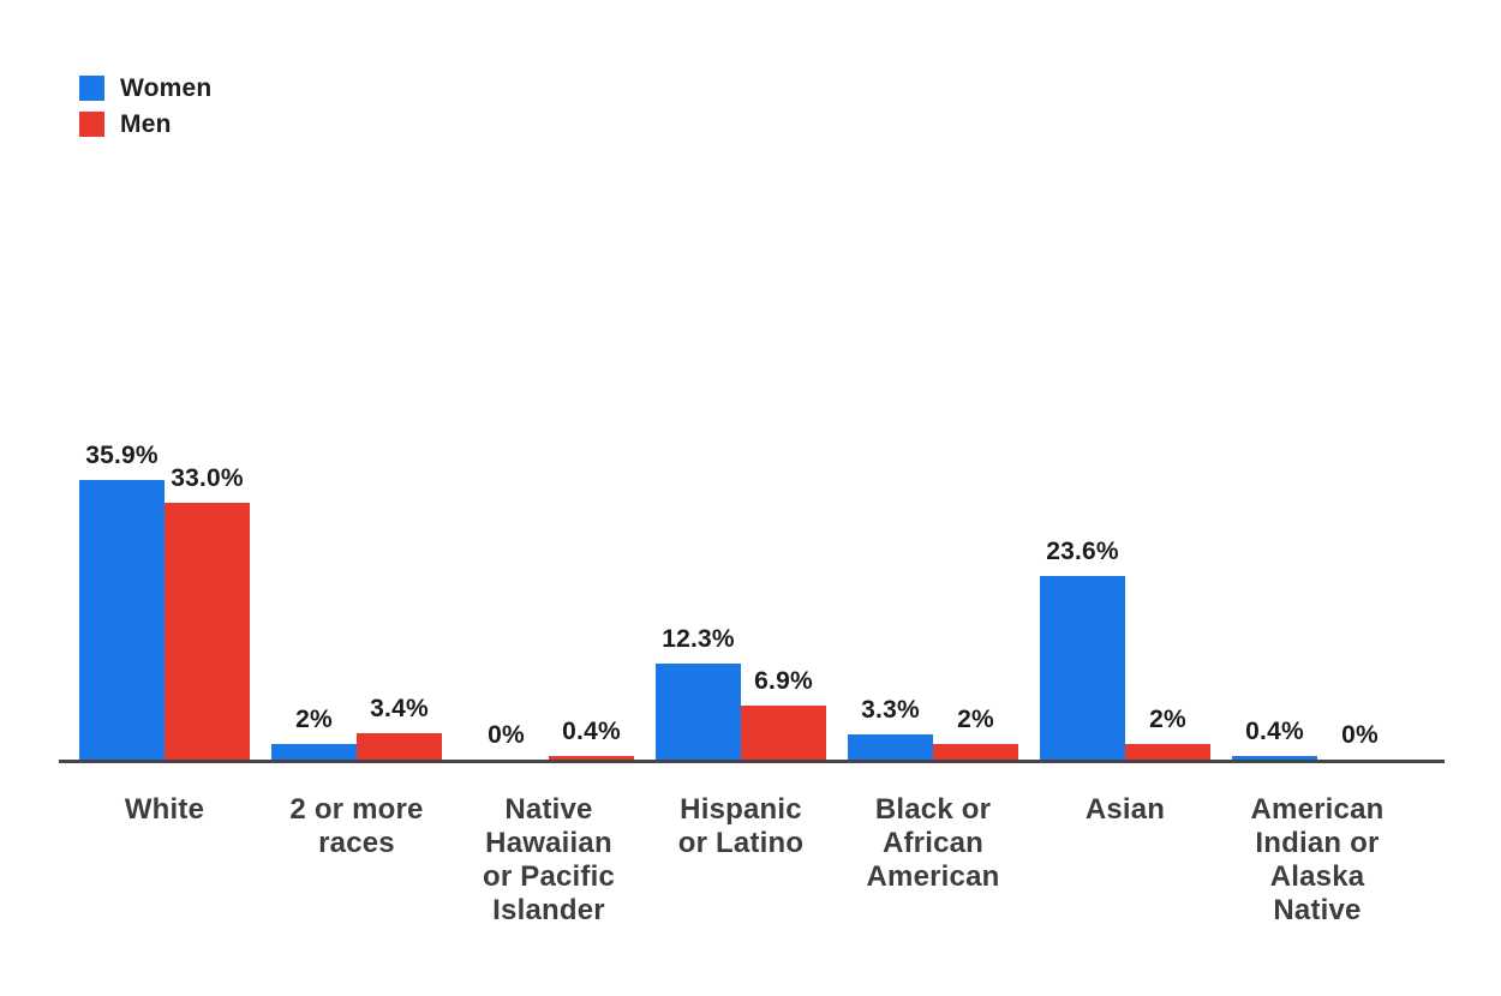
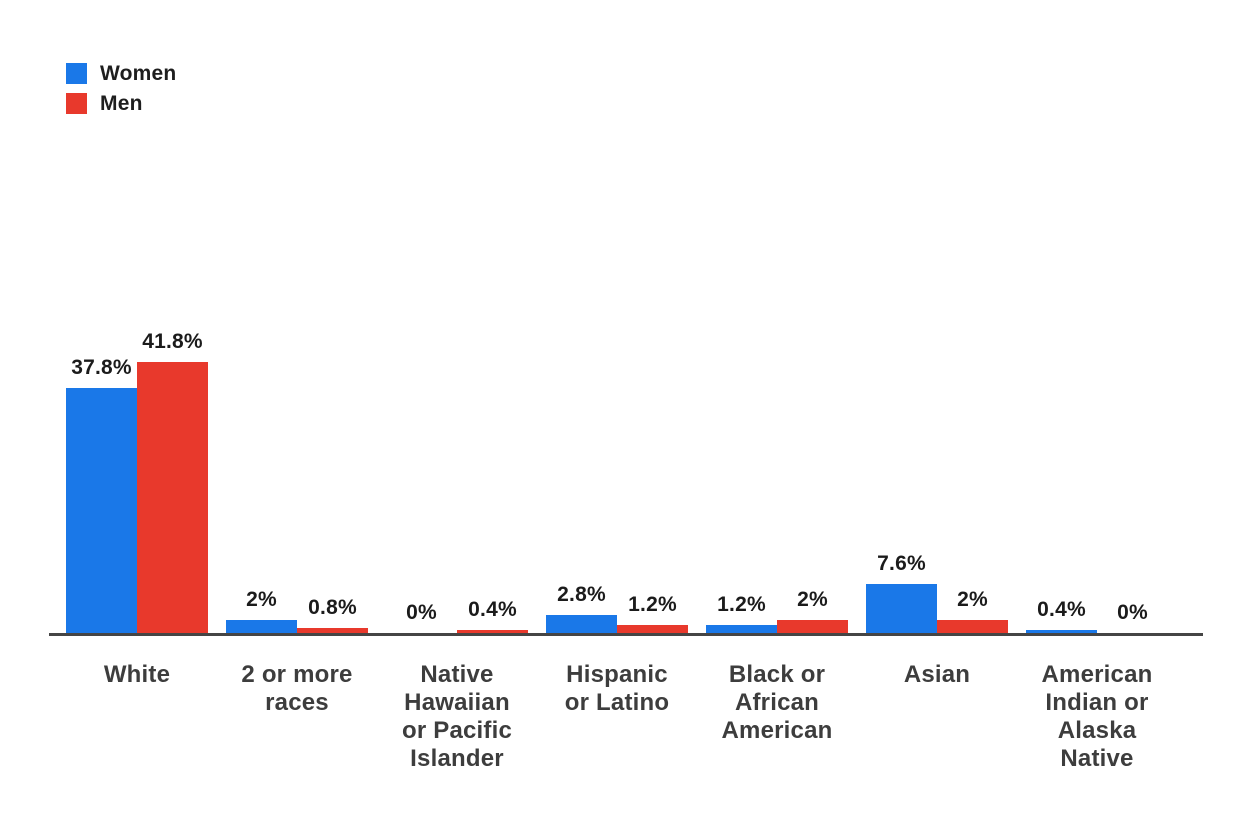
Women/White: 35.9% -> 37.8%
Men/White: 33.0% -> 41.8%
Men/2 or more races: 3.4% -> 0.8%
Women/Hispanic or Latino: 12.3% -> 2.8%
Men/Hispanic or Latino: 6.9% -> 1.2%
Women/Black or African American: 3.3% -> 1.2%
Women/Asian: 23.6% -> 7.6%
